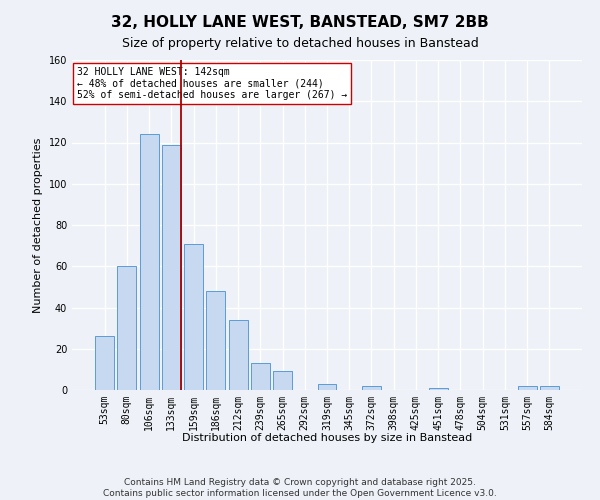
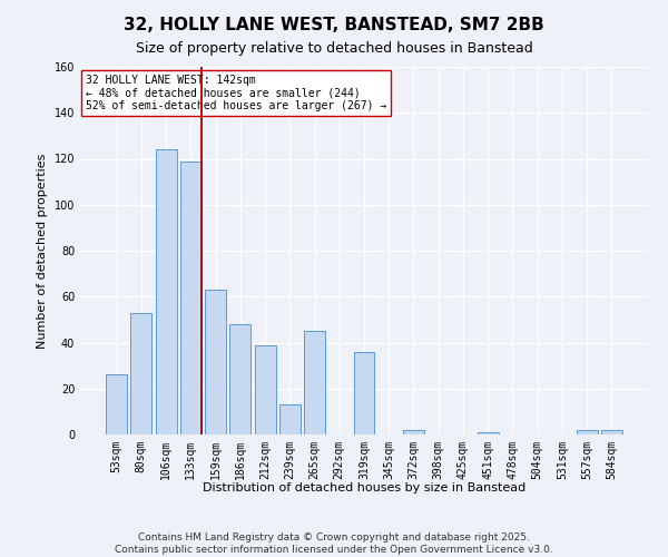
80sqm: 60 -> 53
159sqm: 71 -> 63
212sqm: 34 -> 39
265sqm: 9 -> 45
319sqm: 3 -> 36
